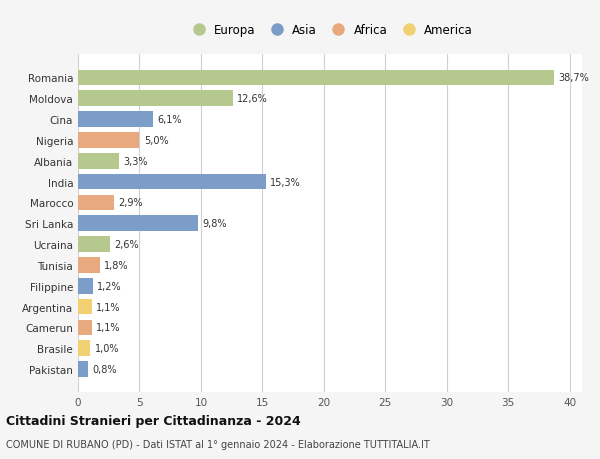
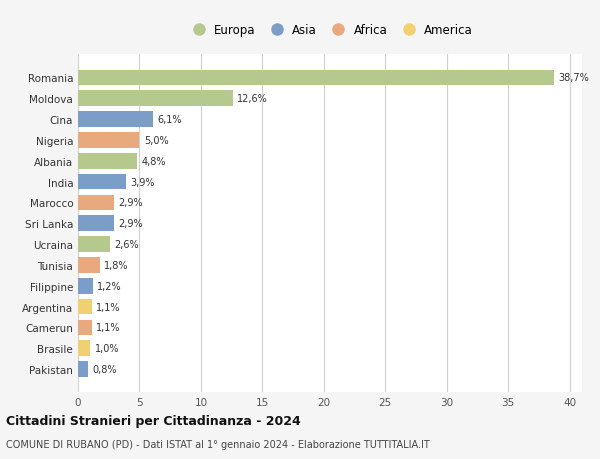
Albania: 3,3% -> 4,8%
India: 15,3% -> 3,9%
Sri Lanka: 9,8% -> 2,9%
